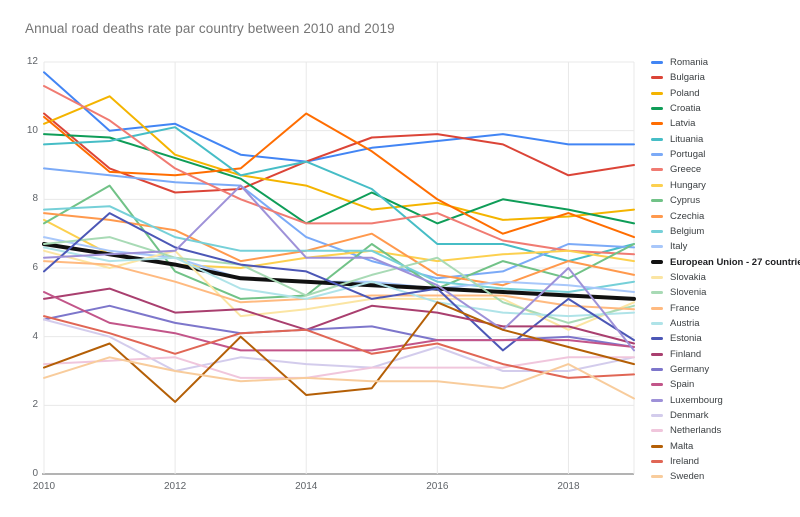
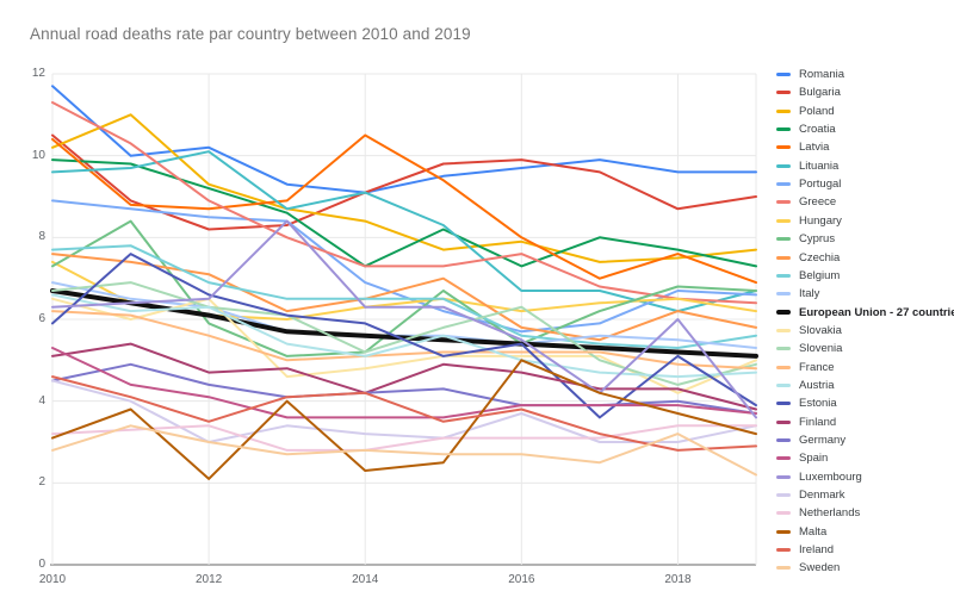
Cyprus/2018: 5.7 -> 6.8
